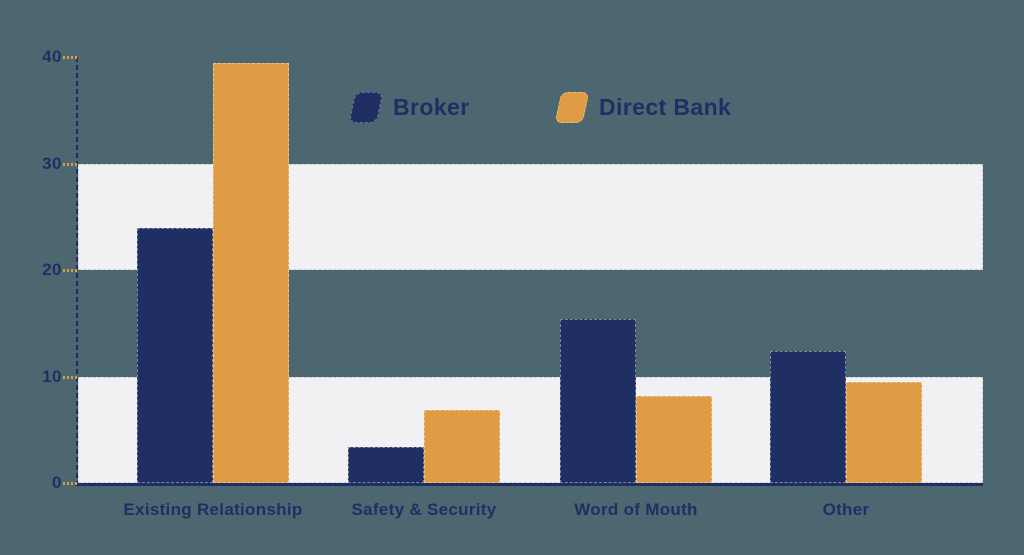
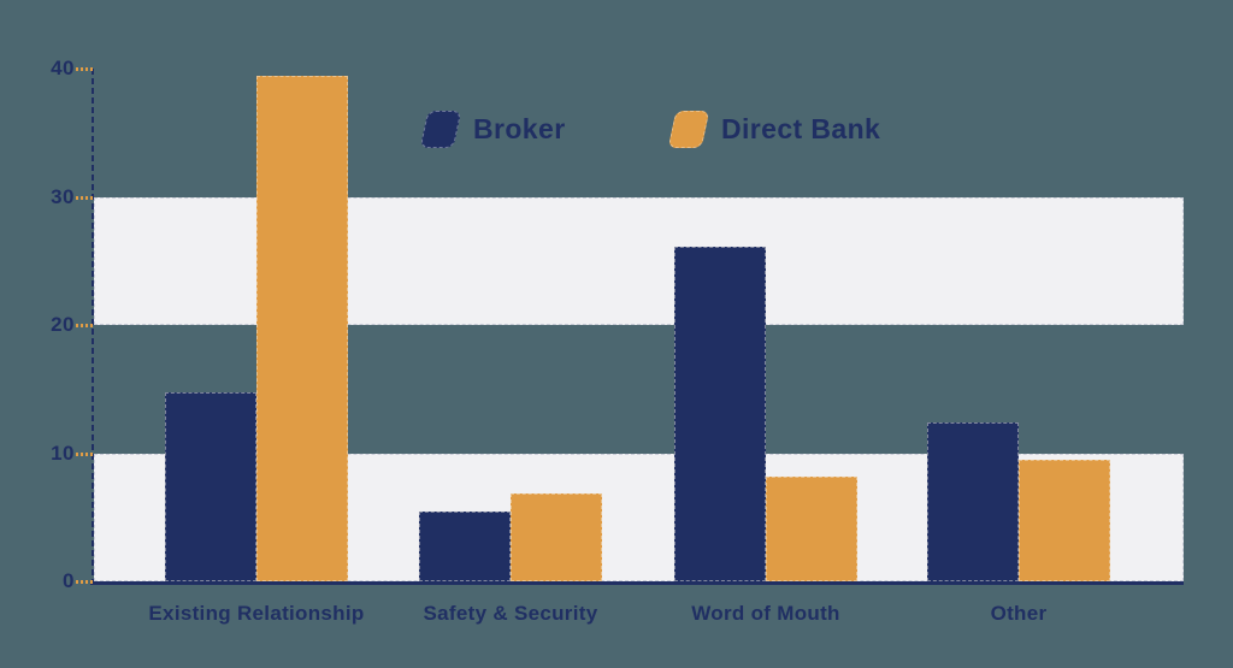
Broker/Existing Relationship: 23.9 -> 14.7
Broker/Safety & Security: 3.4 -> 5.4
Broker/Word of Mouth: 15.4 -> 26.1
